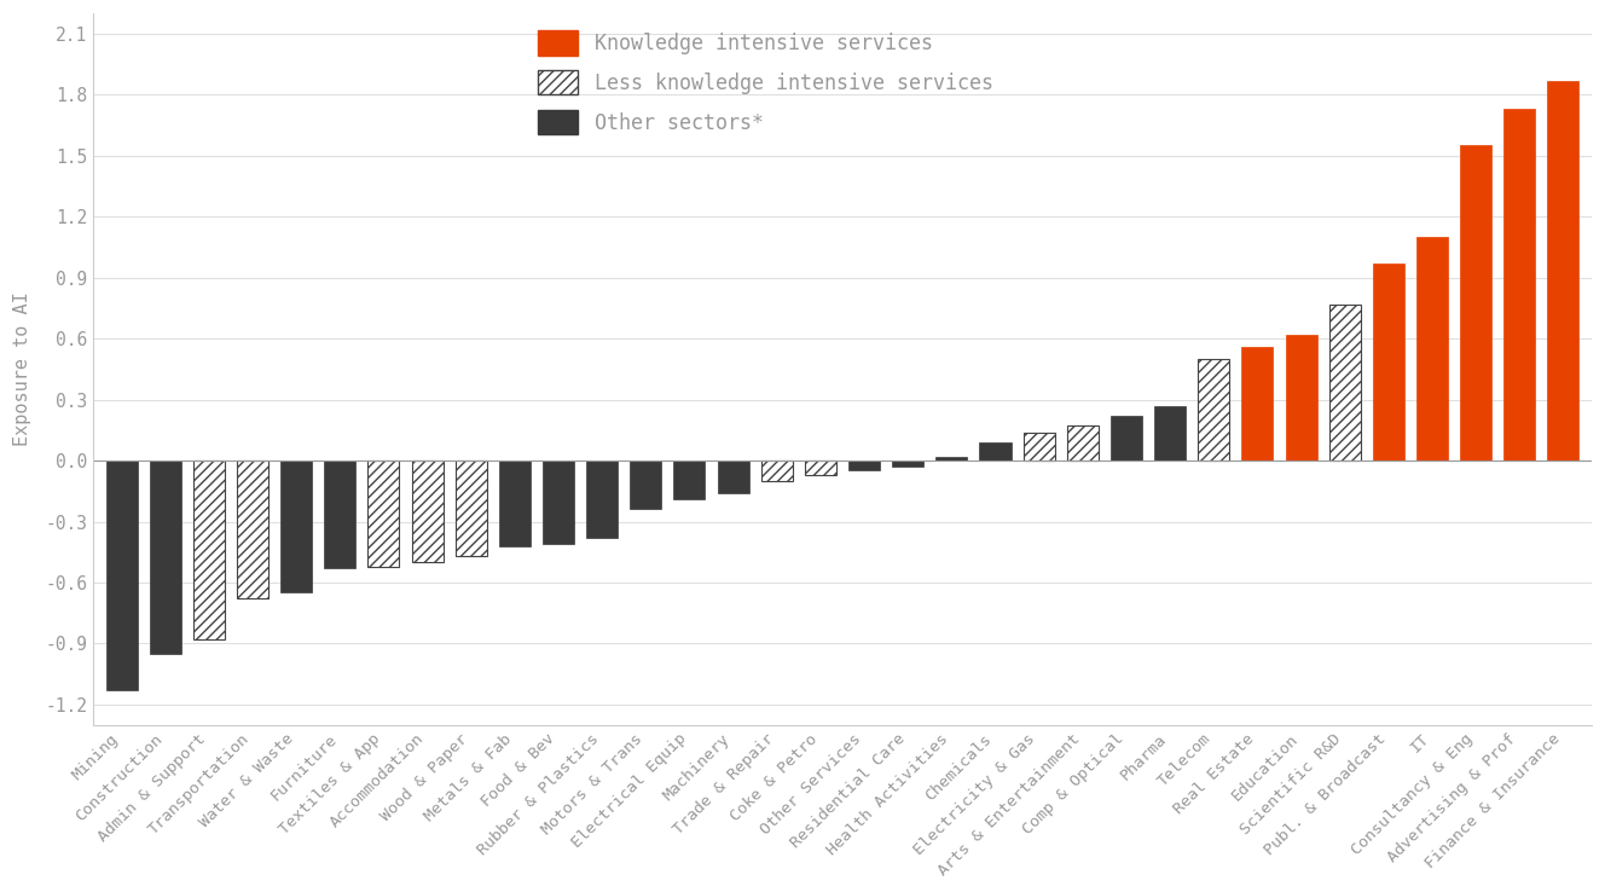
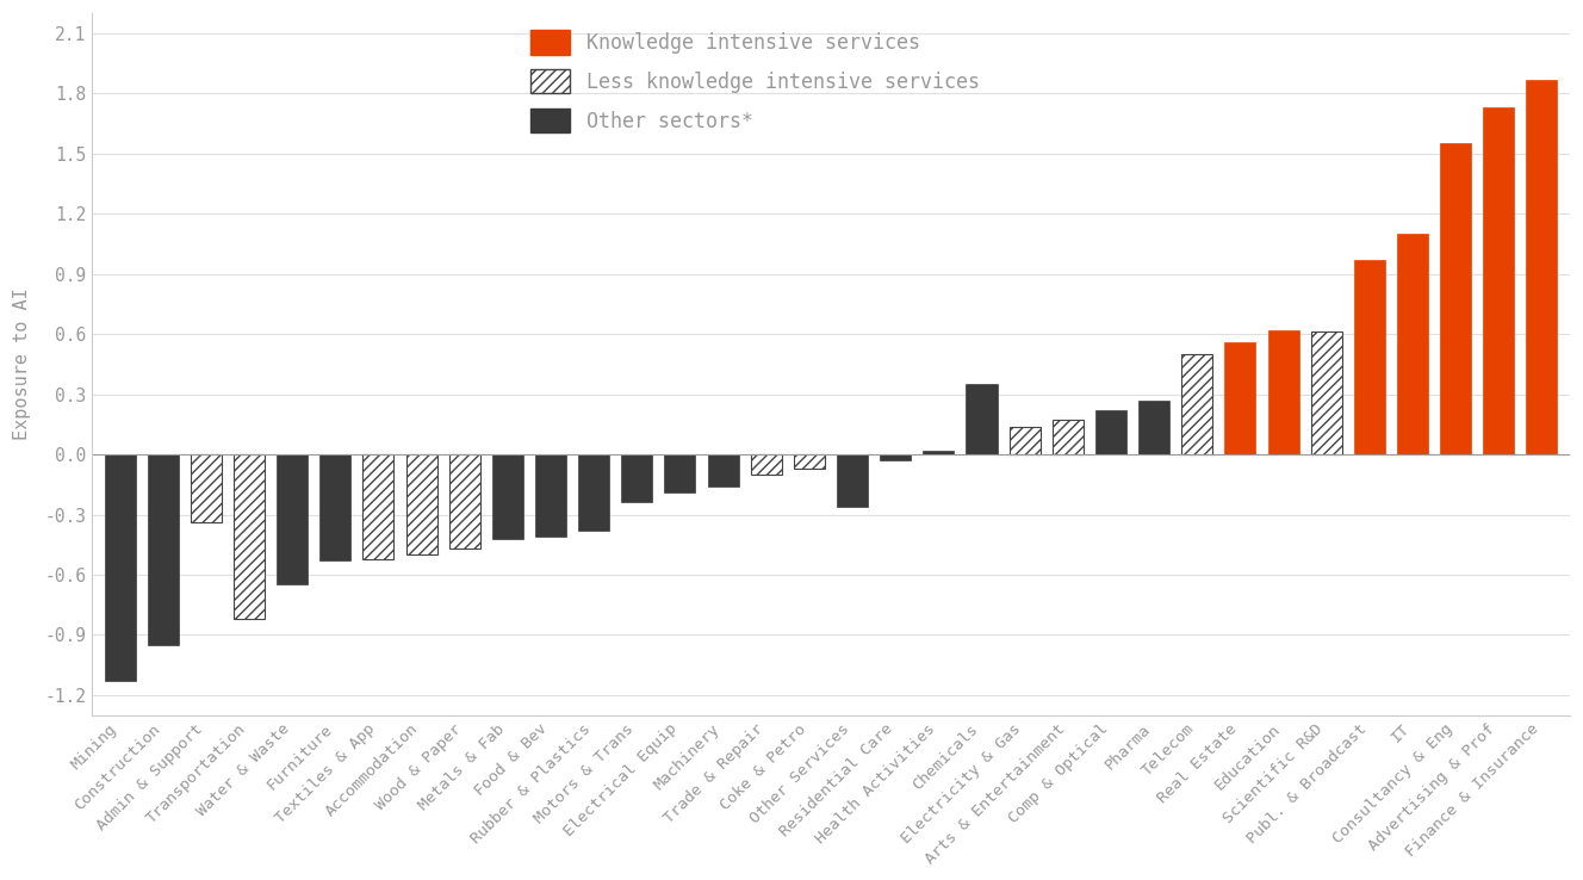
Admin & Support: -0.88 -> -0.34
Transportation: -0.68 -> -0.82
Other Services: -0.05 -> -0.26
Chemicals: 0.09 -> 0.35
Scientific R&D: 0.77 -> 0.61
